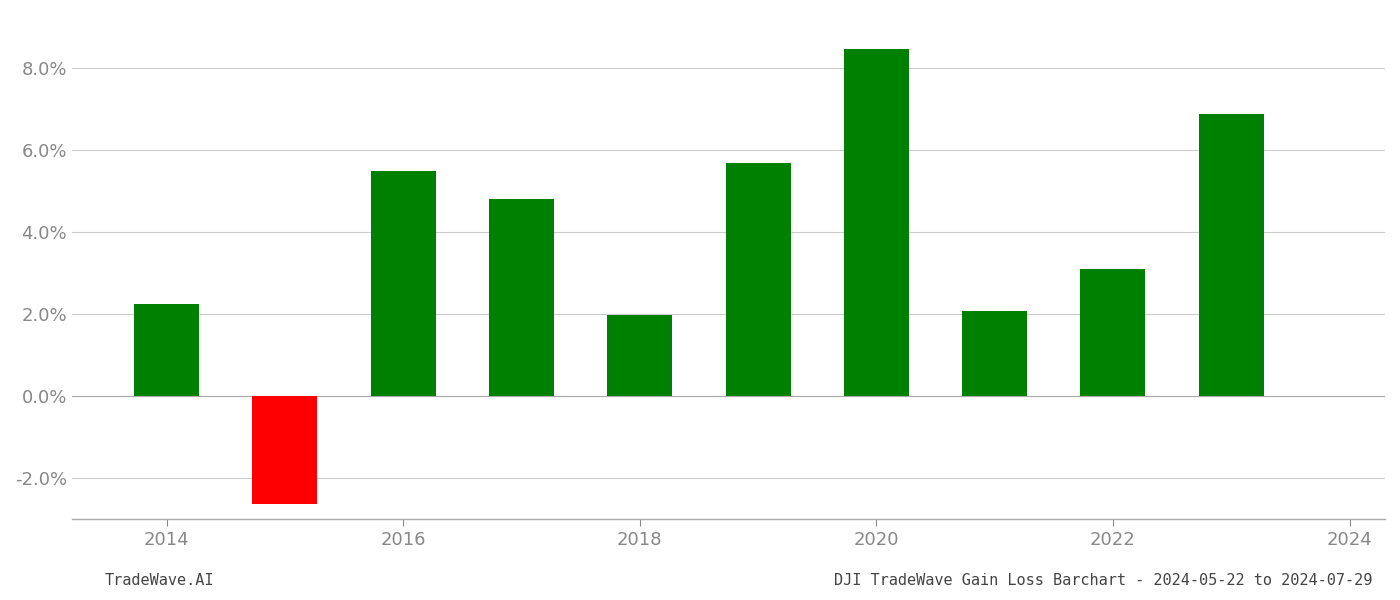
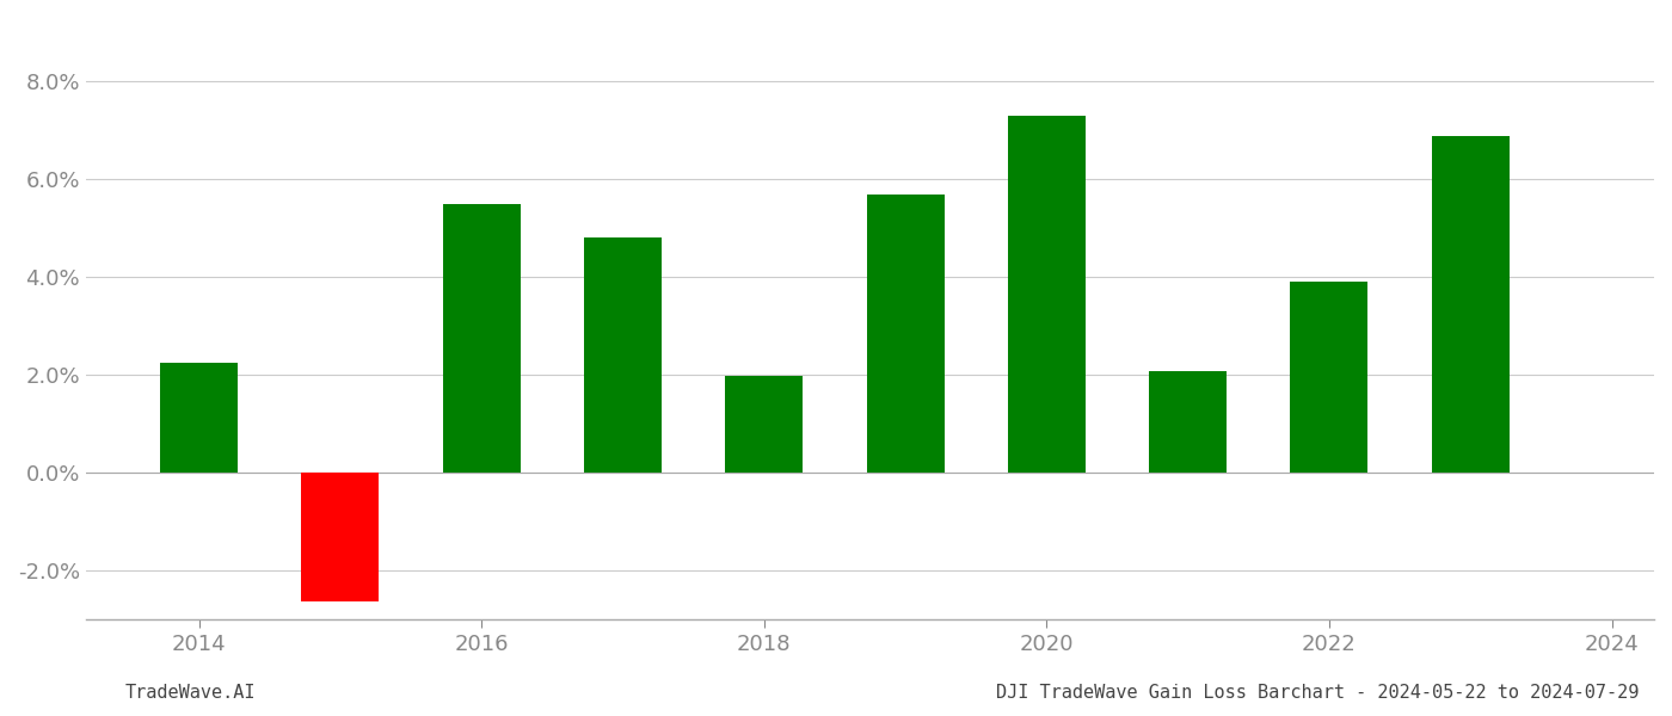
2020: 8.48% -> 7.30%
2022: 3.10% -> 3.90%
